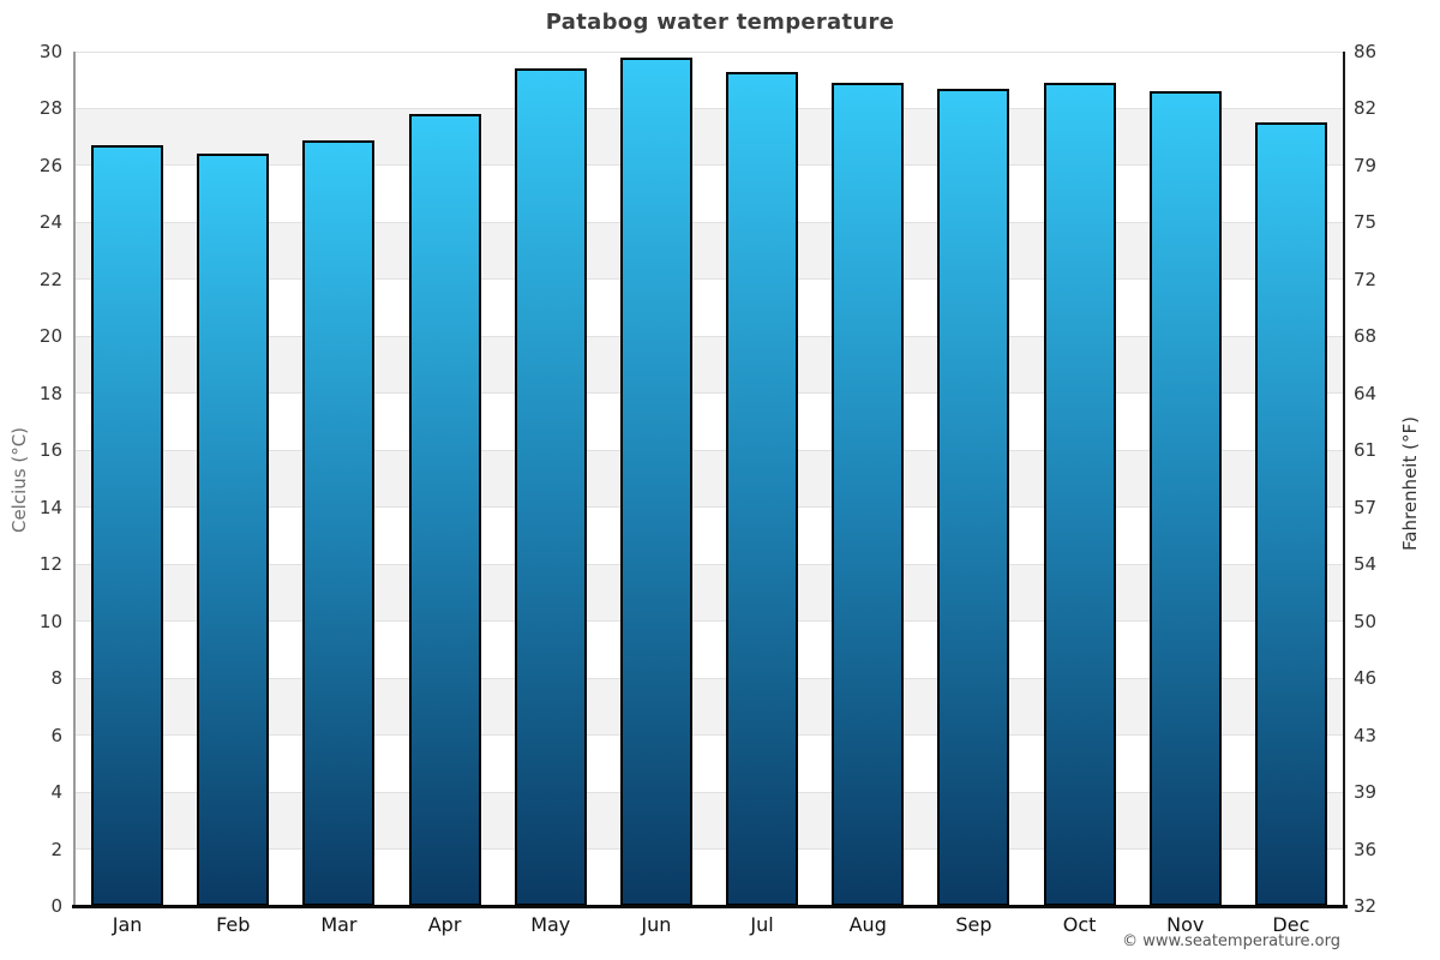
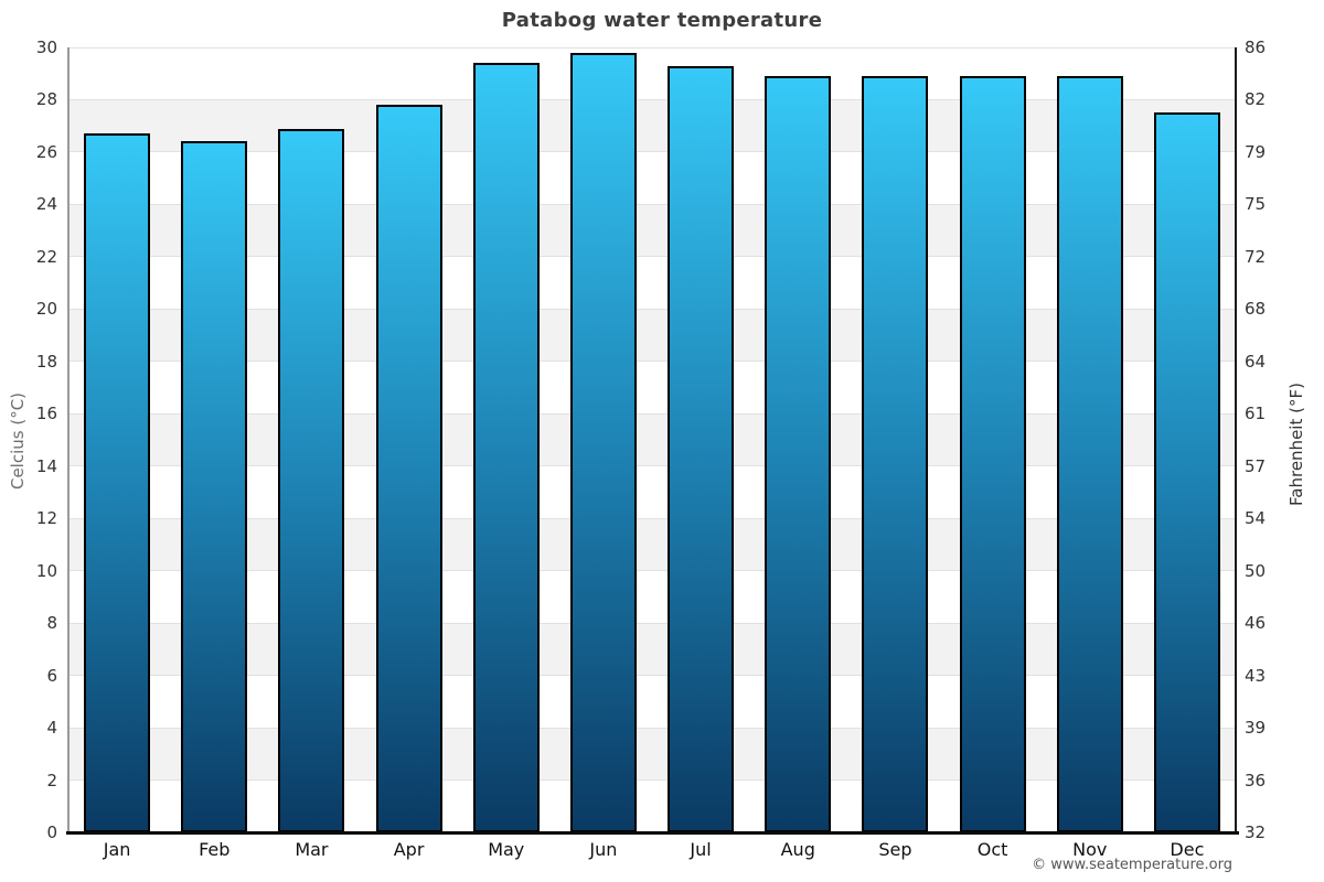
Sep: 28.7 -> 28.9
Nov: 28.6 -> 28.9
